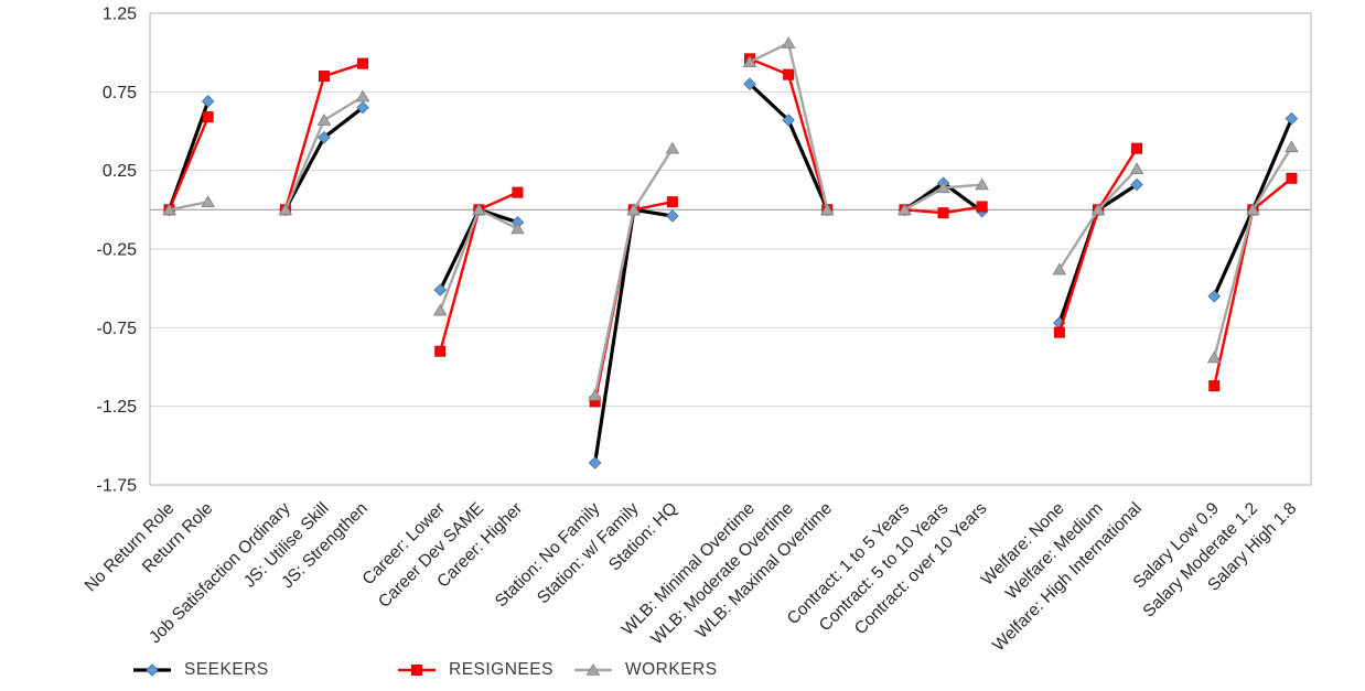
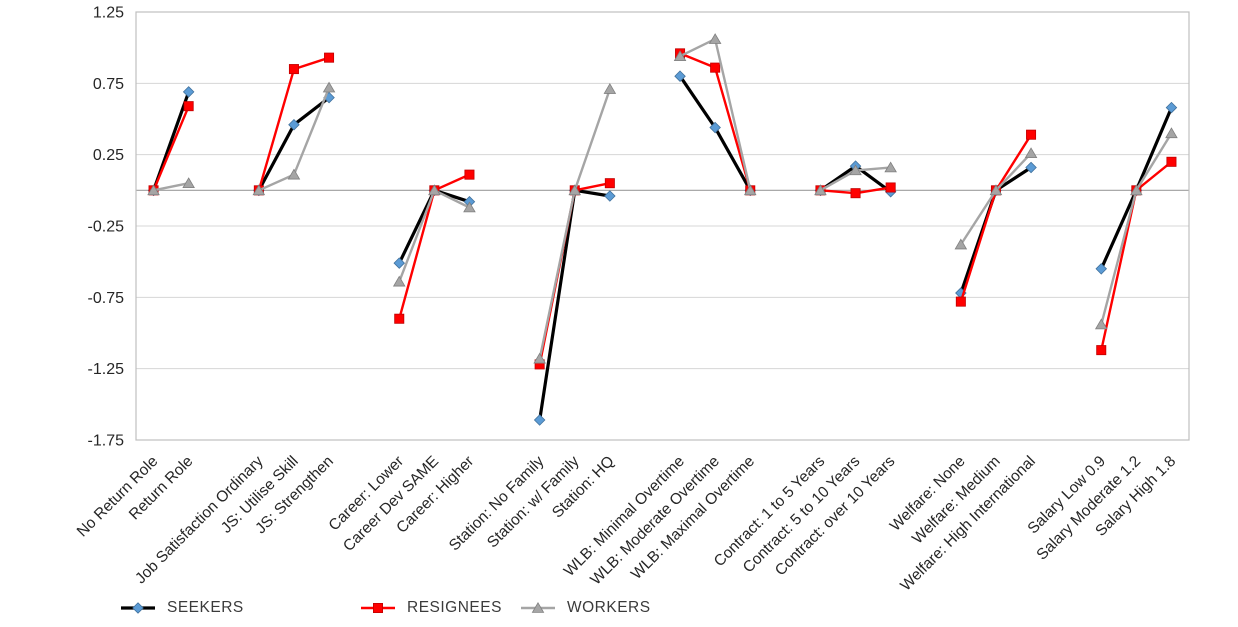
WORKERS/JS: Utilise Skill: 0.57 -> 0.11
WORKERS/Station: HQ: 0.39 -> 0.71
SEEKERS/WLB: Moderate Overtime: 0.57 -> 0.44
